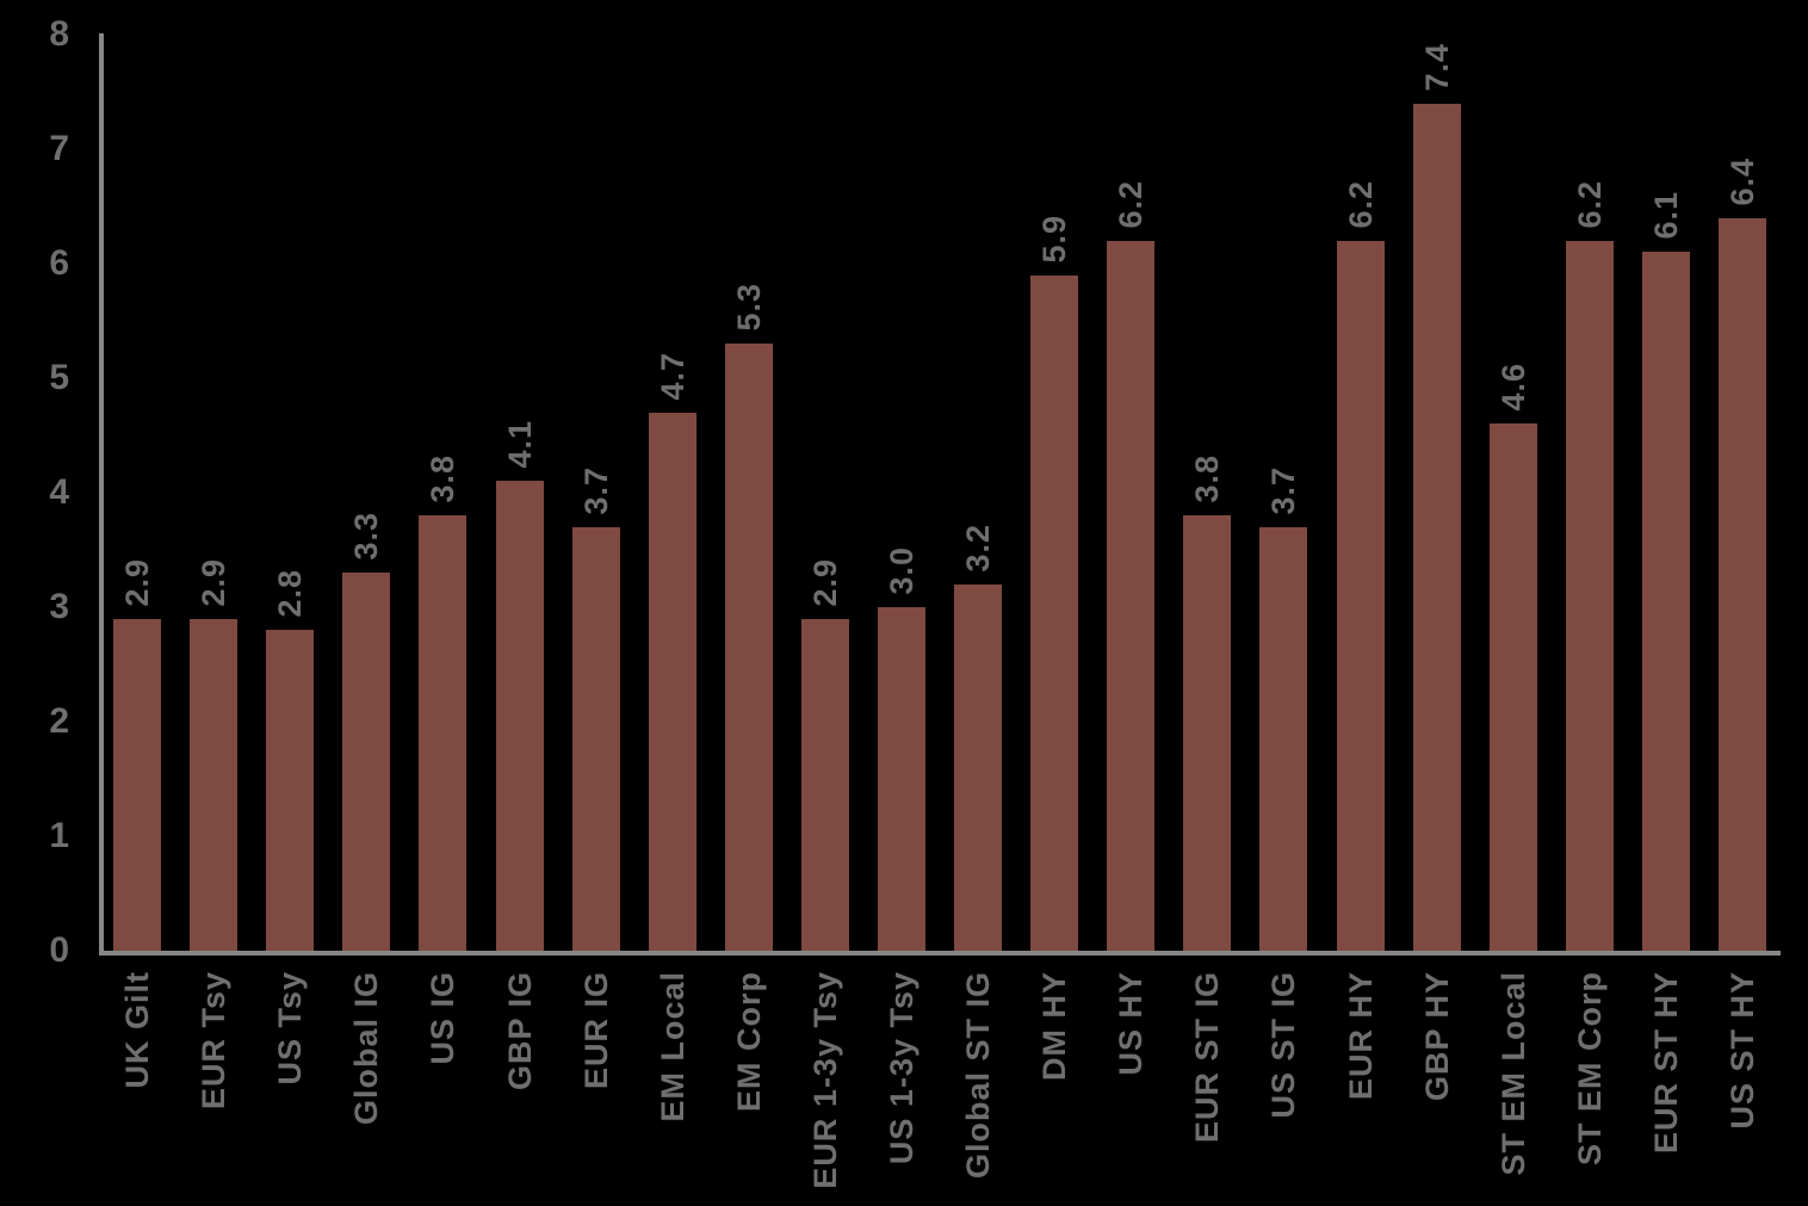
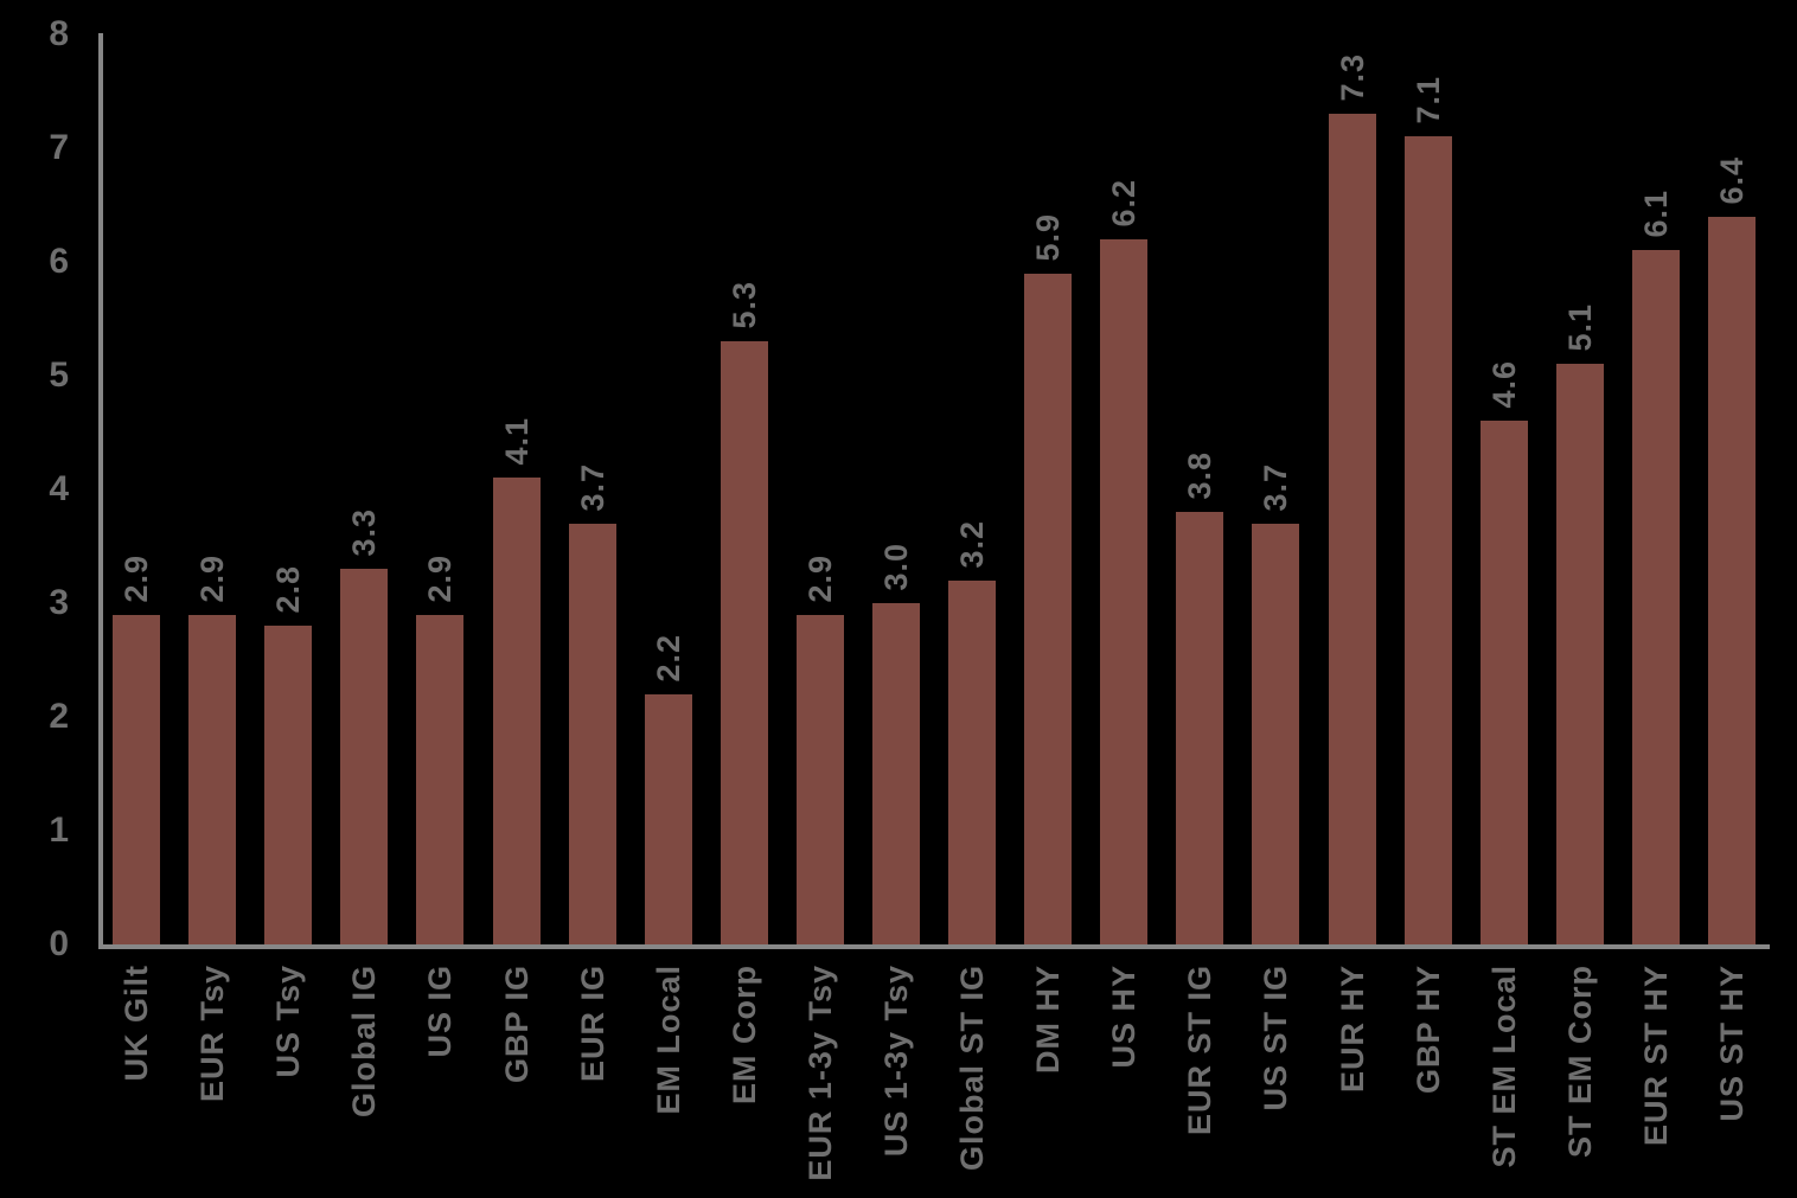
US IG: 3.8 -> 2.9
EM Local: 4.7 -> 2.2
EUR HY: 6.2 -> 7.3
GBP HY: 7.4 -> 7.1
ST EM Corp: 6.2 -> 5.1
